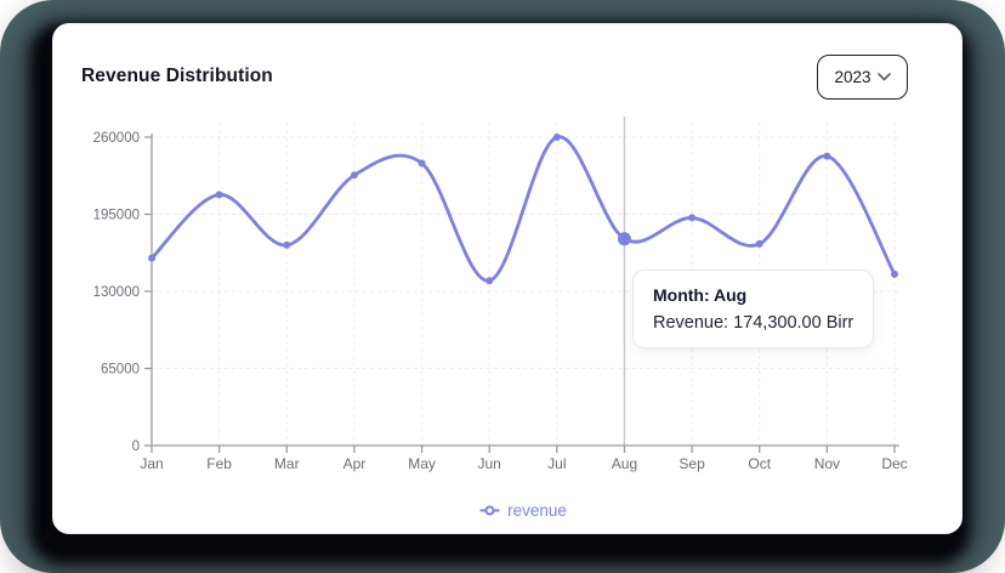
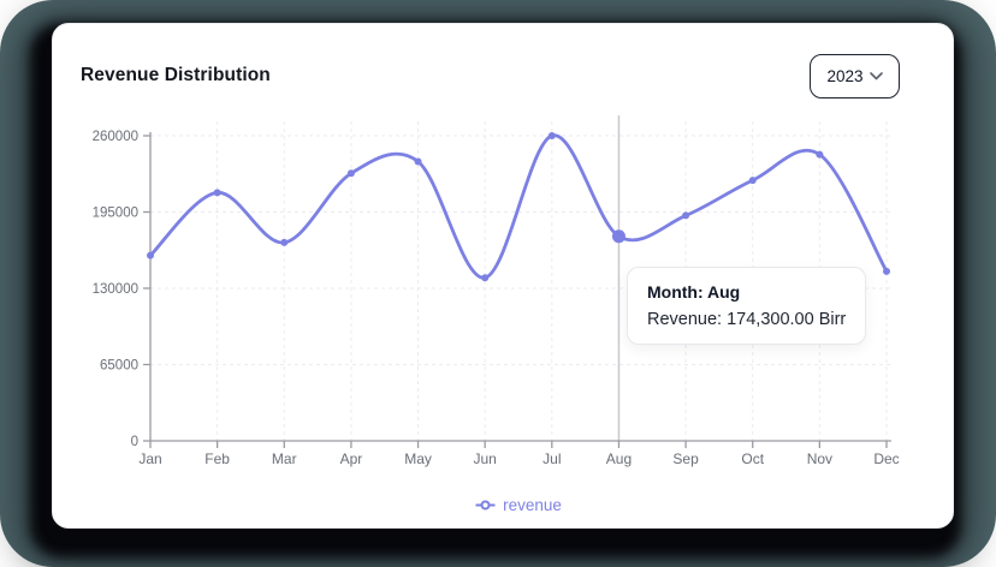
Oct: 170000 -> 220000
